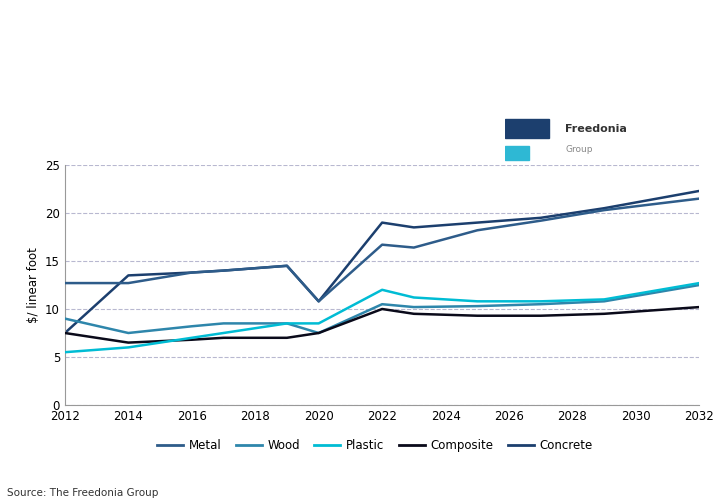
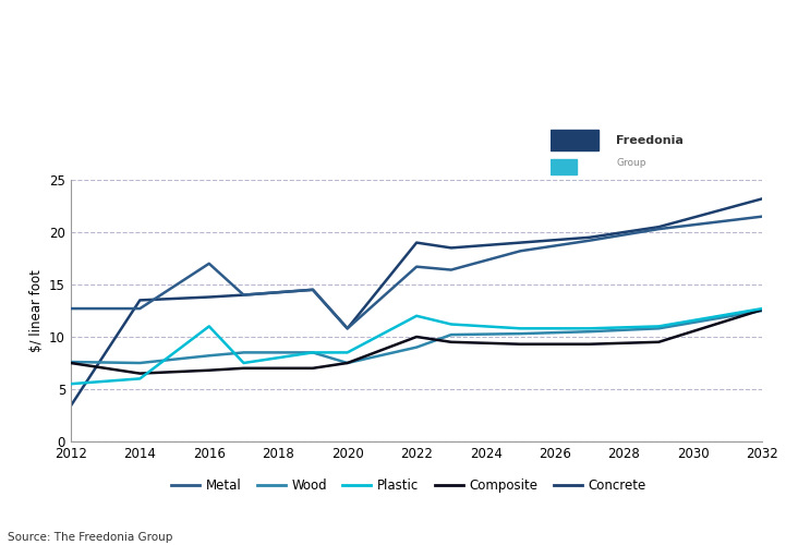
Wood/2012: 9.0 -> 7.6
Concrete/2012: 7.5 -> 3.4
Metal/2016: 13.8 -> 17.0
Plastic/2016: 7.0 -> 11.0
Wood/2022: 10.5 -> 9.0
Composite/2032: 10.2 -> 12.6
Concrete/2032: 22.3 -> 23.2
